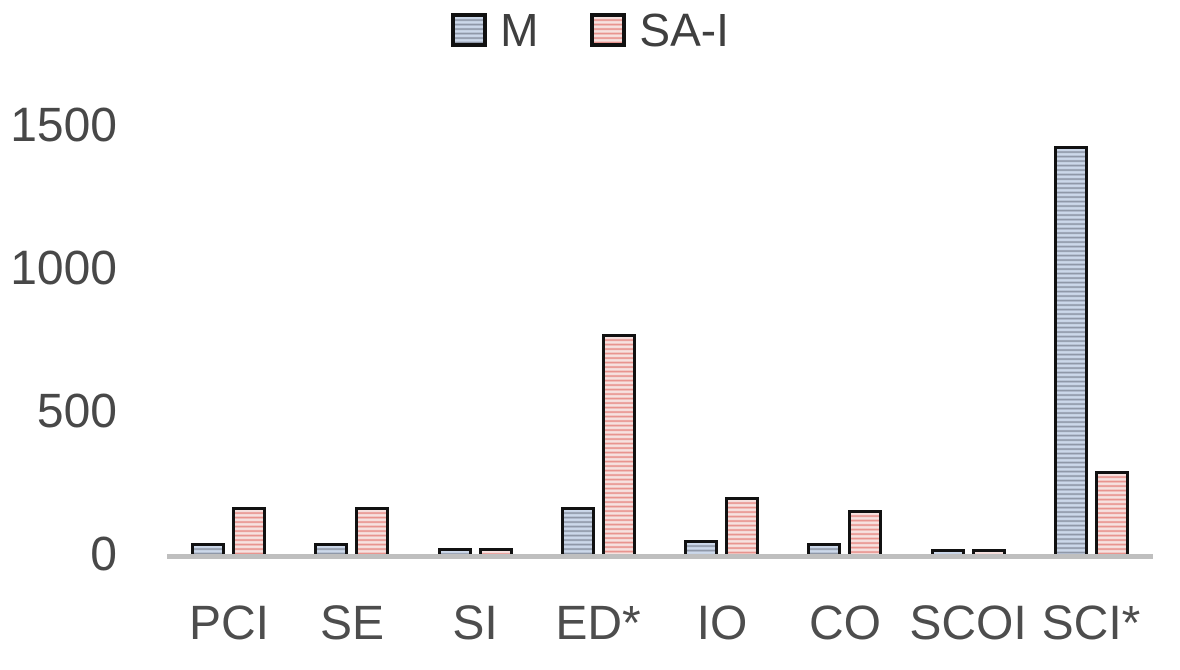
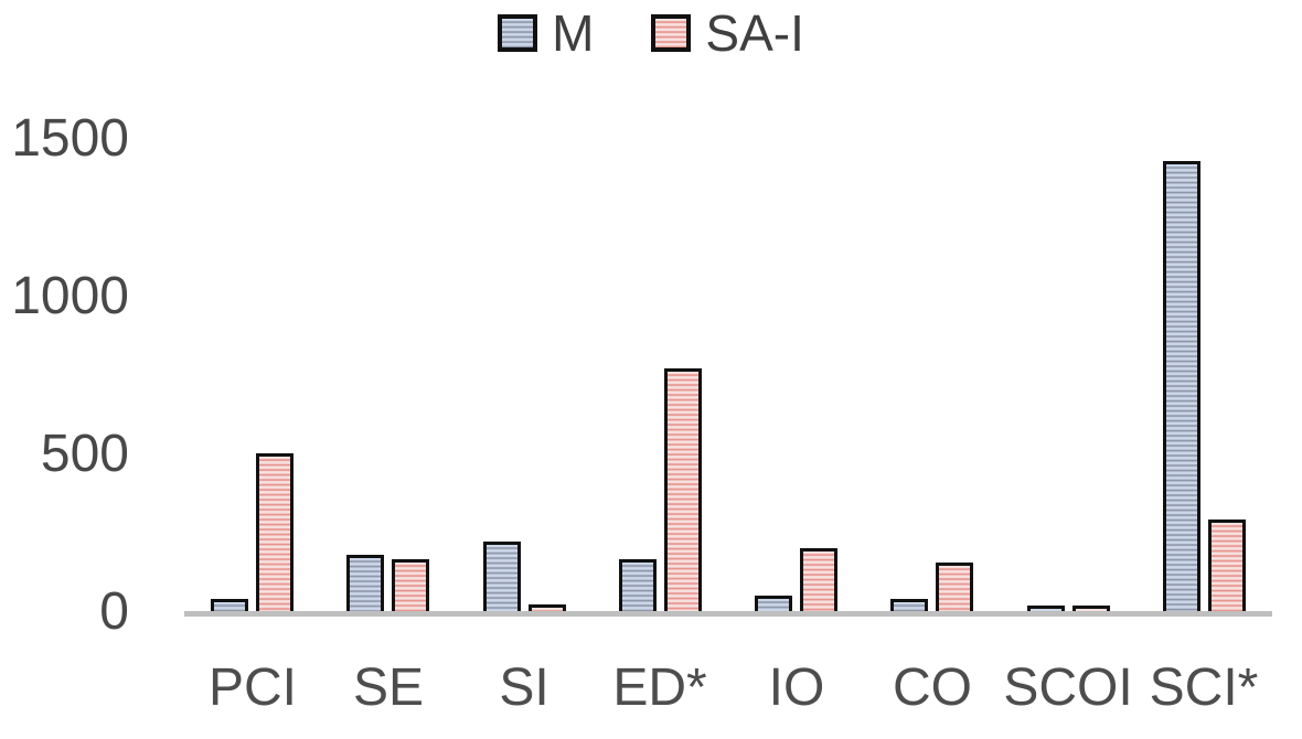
SA-I/PCI: 160 -> 500
M/SE: 40 -> 180
M/SI: 20 -> 220
